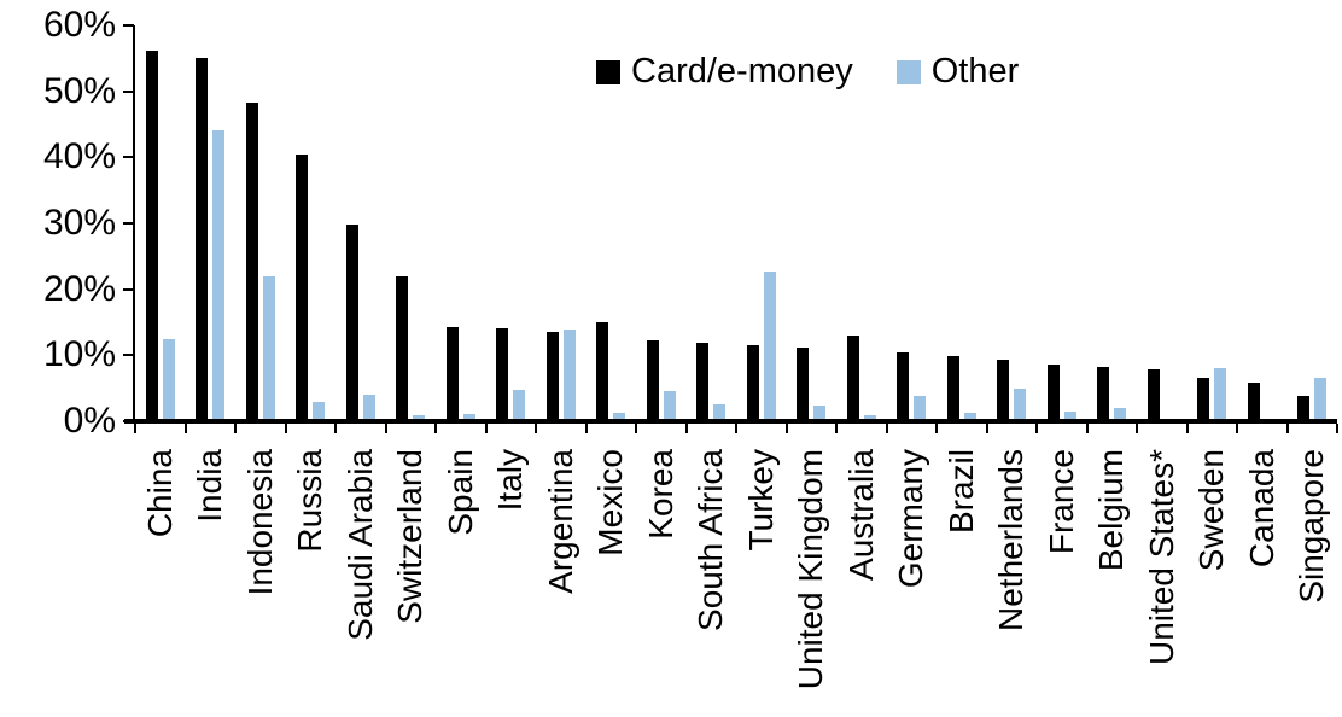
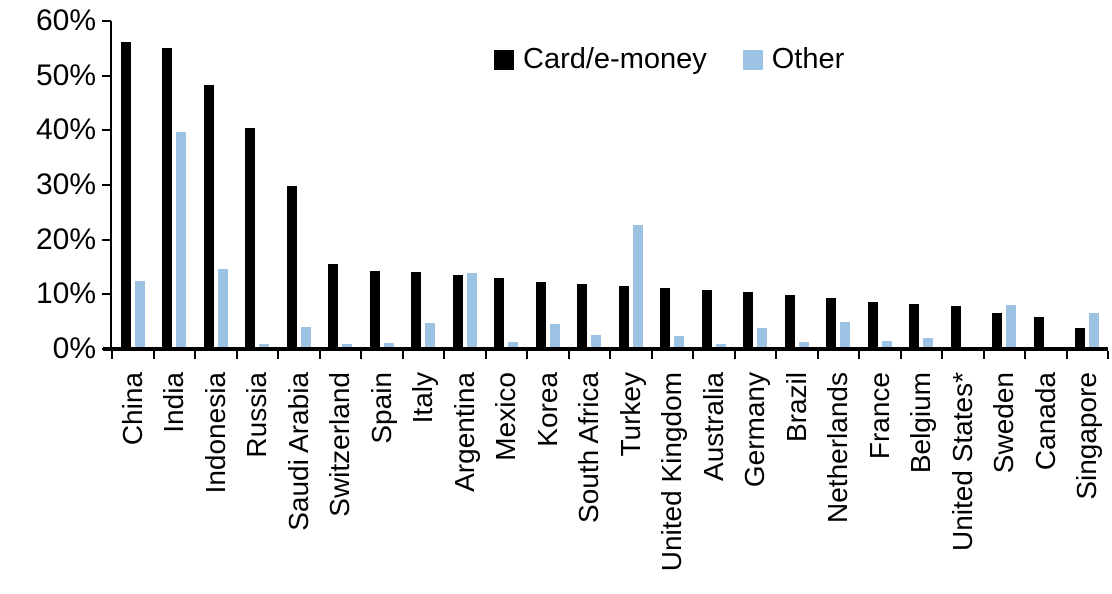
Other/India: 44% -> 40%
Other/Indonesia: 22% -> 15%
Other/Russia: 3% -> 1%
Card/e-money/Switzerland: 22% -> 16%
Card/e-money/Mexico: 15% -> 13%
Card/e-money/Australia: 13% -> 11%
